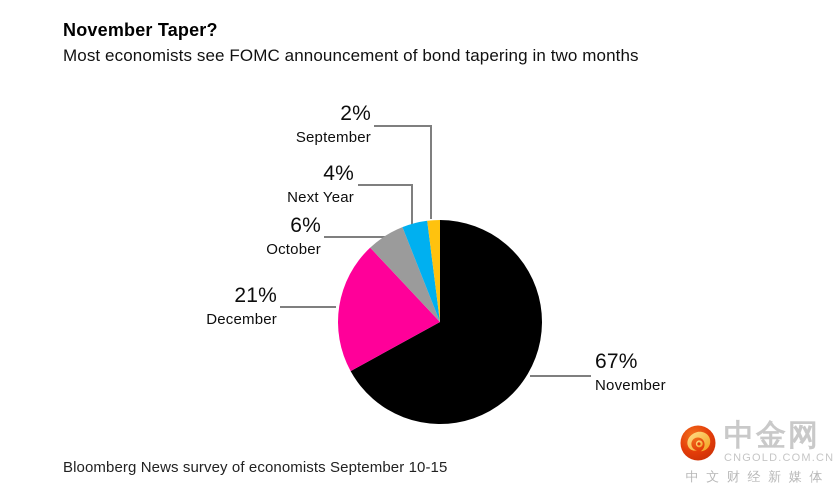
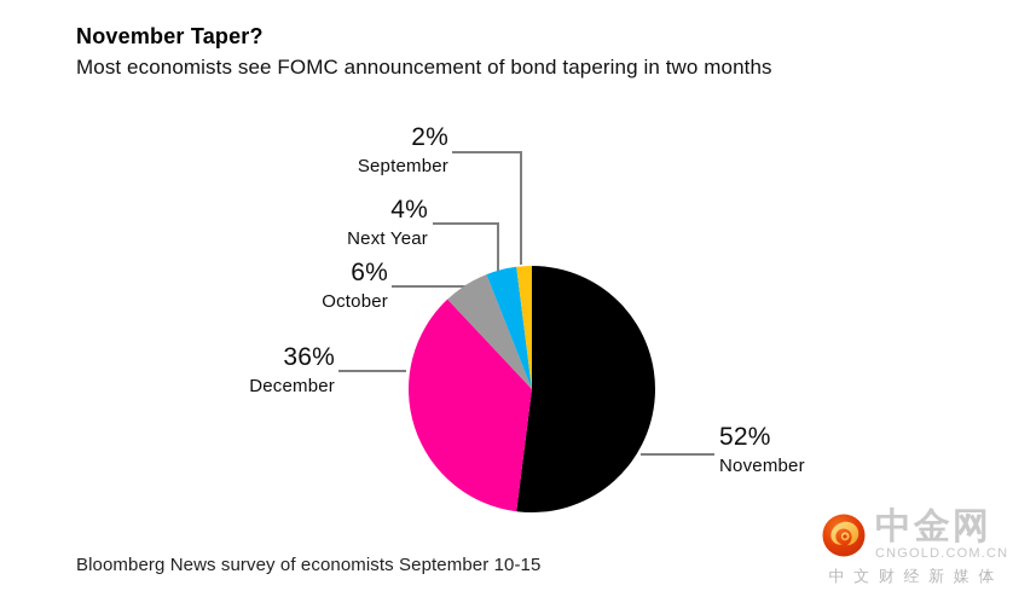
November: 67% -> 52%
December: 21% -> 36%
